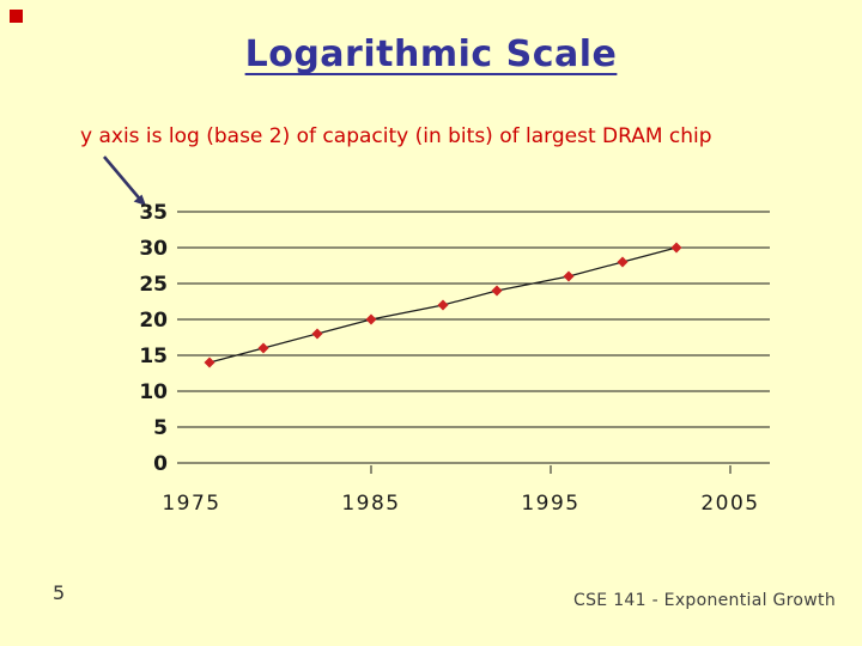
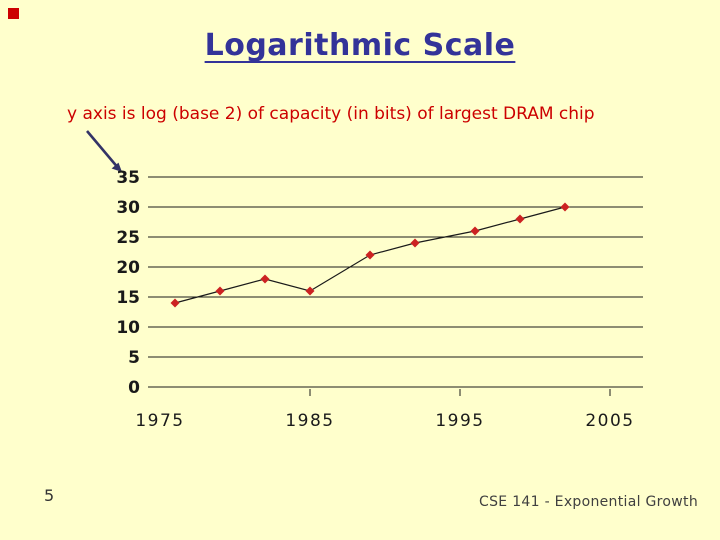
1985: 20 -> 16
